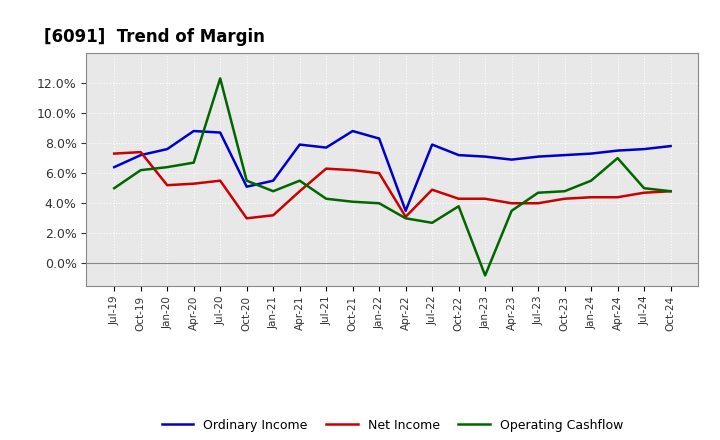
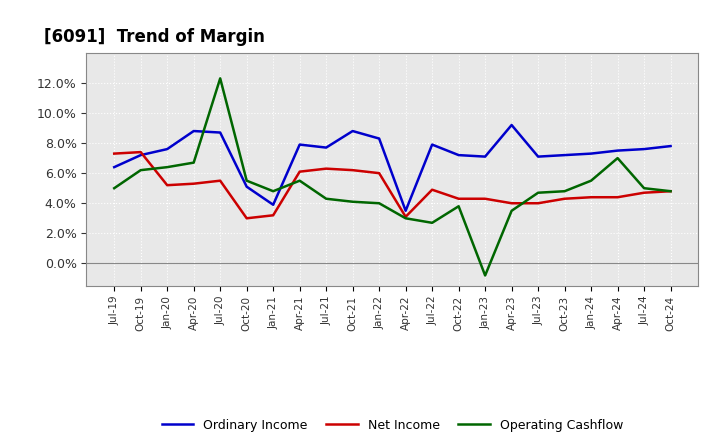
Ordinary Income/Jan-21: 5.5% -> 3.9%
Net Income/Apr-21: 4.8% -> 6.1%
Ordinary Income/Apr-23: 6.9% -> 9.2%
